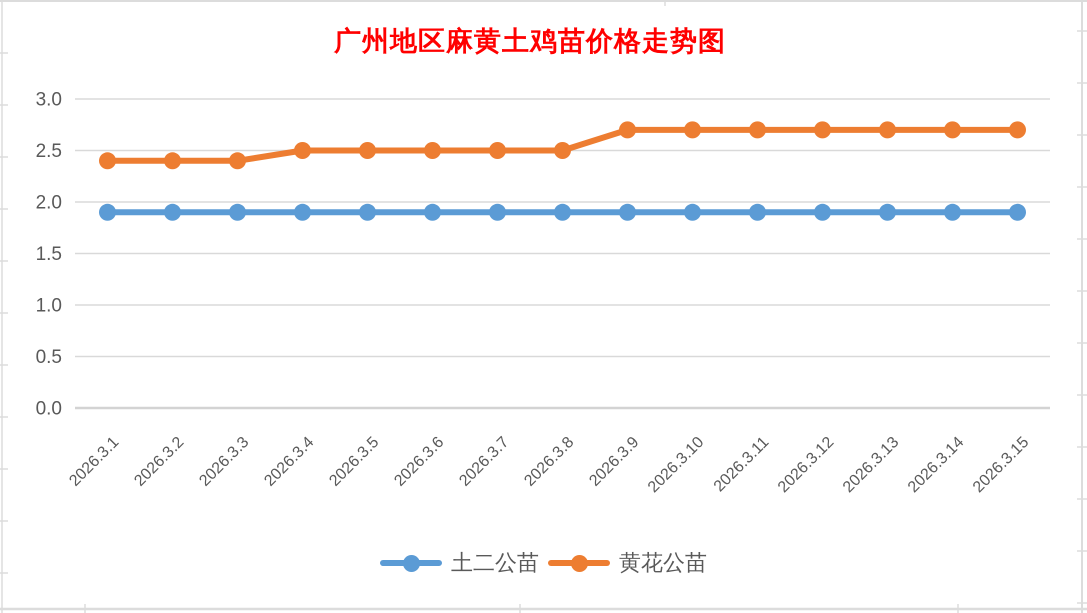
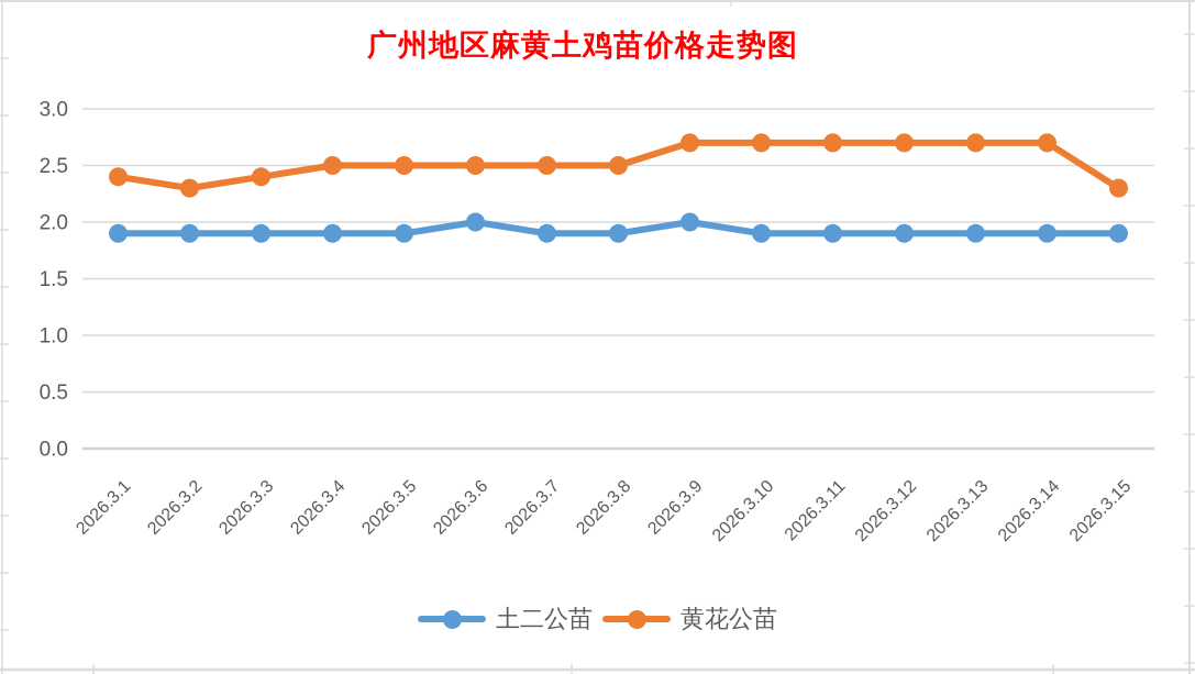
黄花公苗/2026.3.2: 2.4 -> 2.3
土二公苗/2026.3.6: 1.9 -> 2.0
土二公苗/2026.3.9: 1.9 -> 2.0
黄花公苗/2026.3.15: 2.7 -> 2.3
